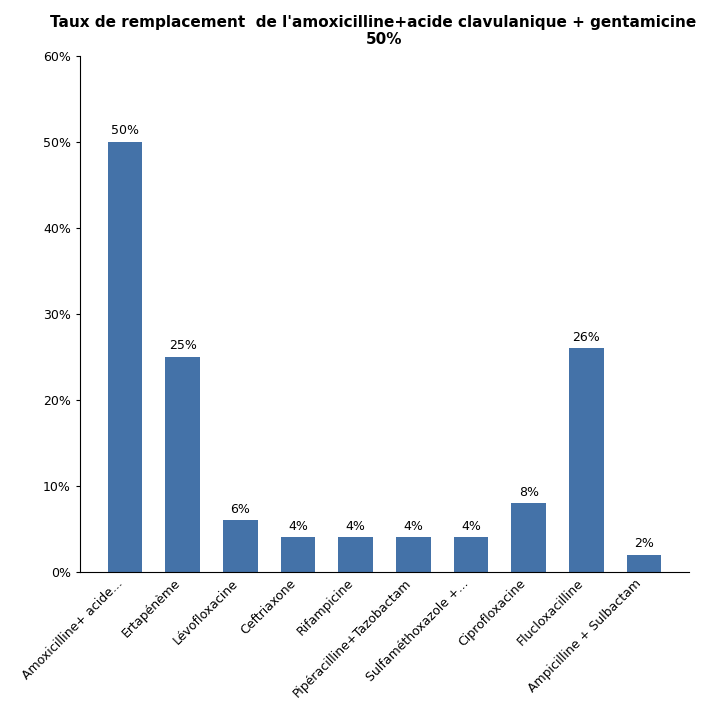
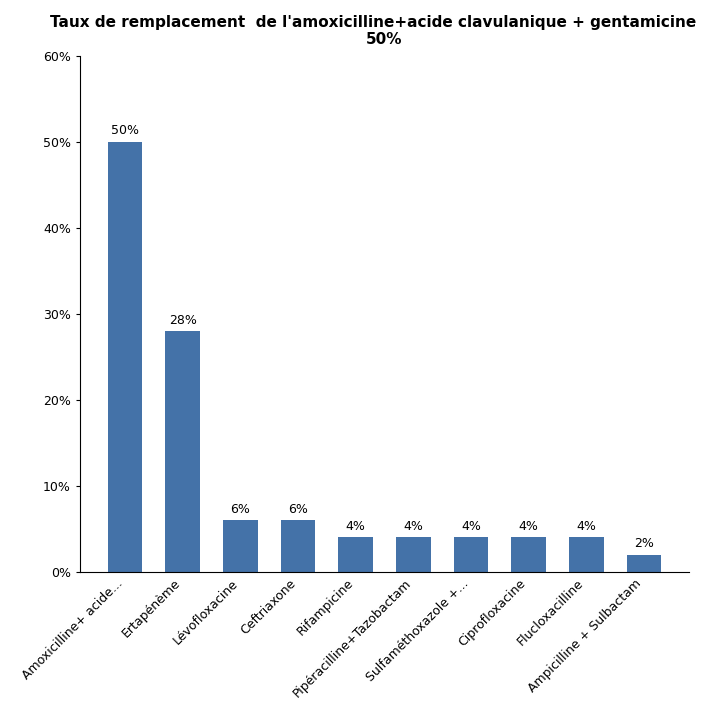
Ertapénème: 25% -> 28%
Ceftriaxone: 4% -> 6%
Ciprofloxacine: 8% -> 4%
Flucloxacilline: 26% -> 4%
